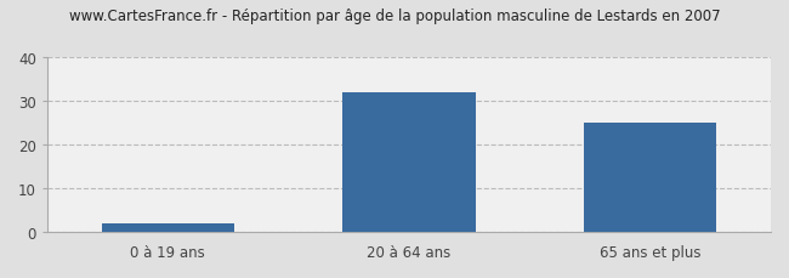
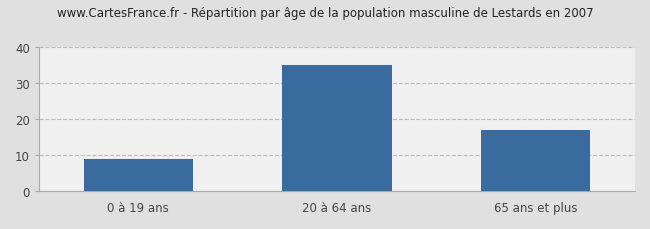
0 à 19 ans: 2 -> 9
20 à 64 ans: 32 -> 35
65 ans et plus: 25 -> 17
